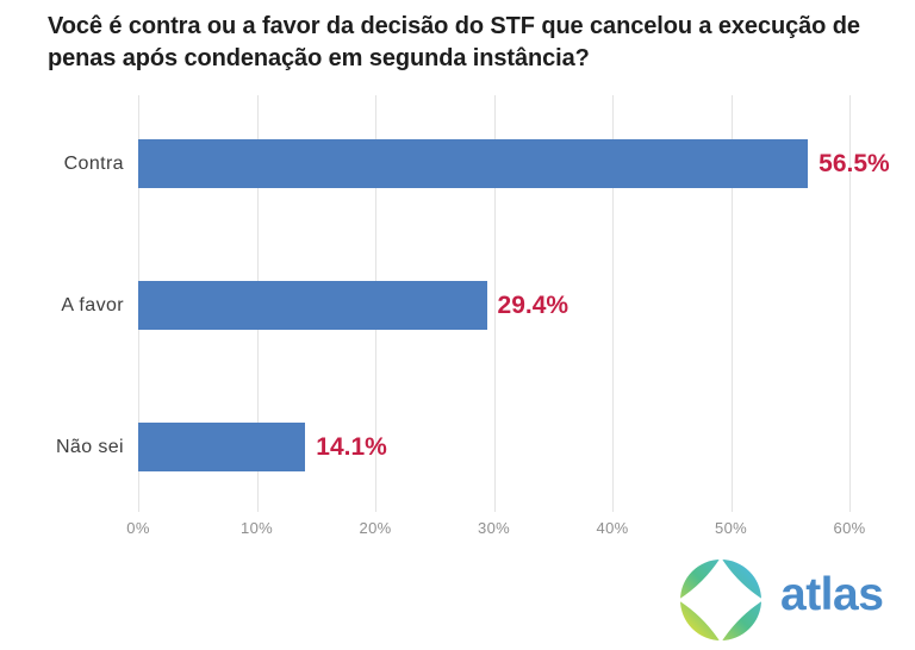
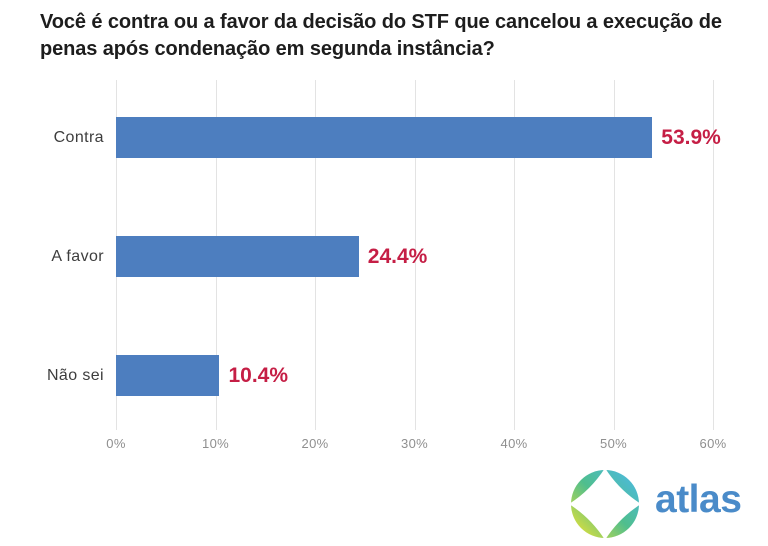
Contra: 56.5% -> 53.9%
A favor: 29.4% -> 24.4%
Não sei: 14.1% -> 10.4%
